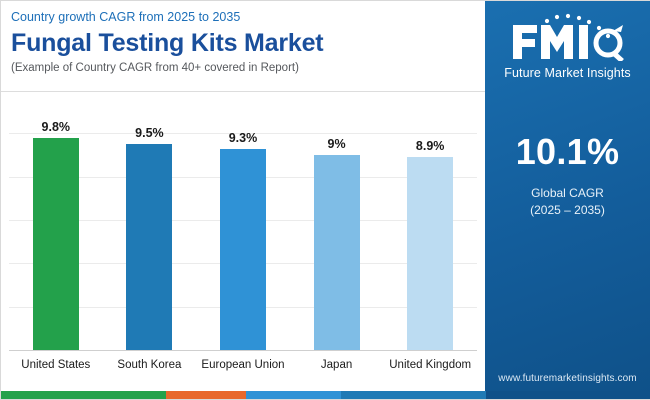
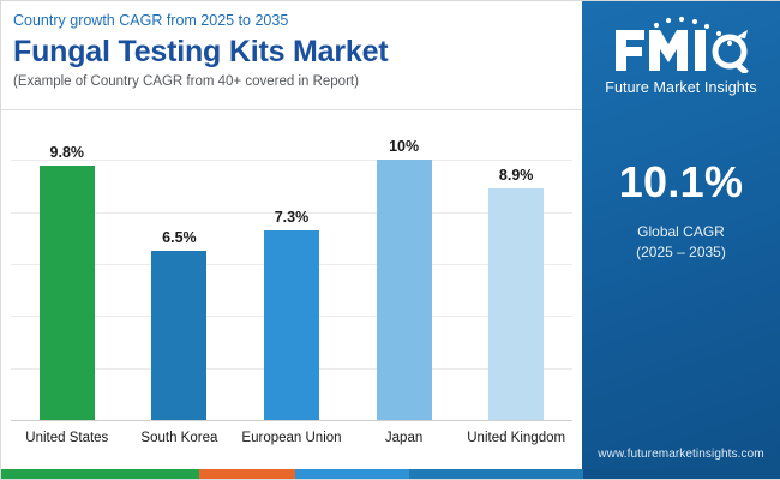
South Korea: 9.5% -> 6.5%
European Union: 9.3% -> 7.3%
Japan: 9% -> 10%
